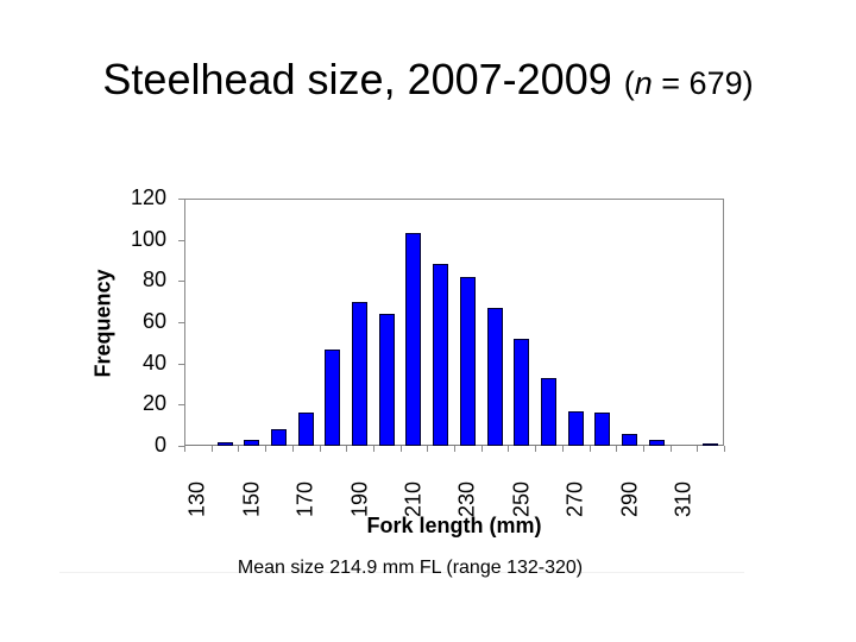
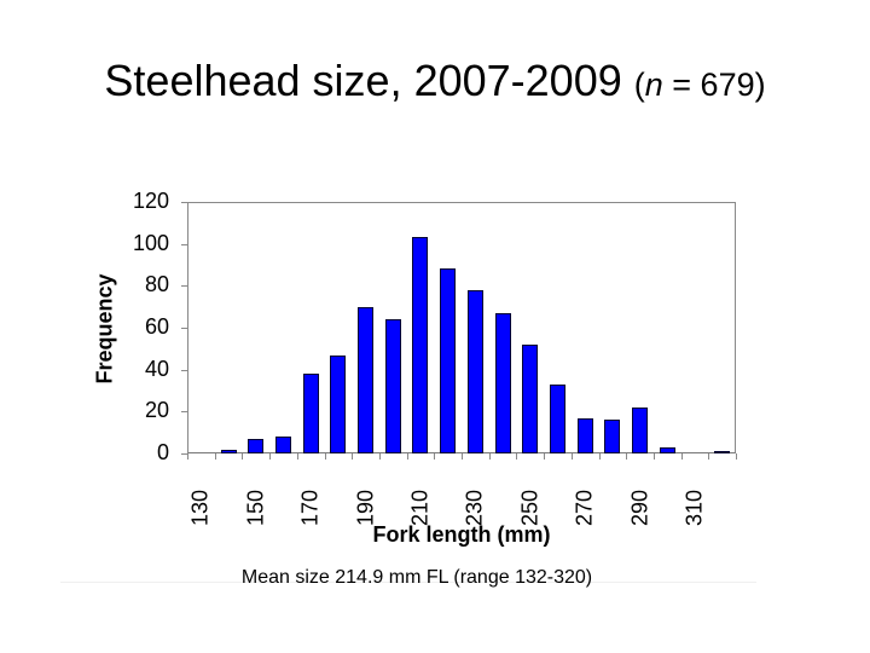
150: 3 -> 7
170: 16 -> 38
230: 82 -> 78
290: 6 -> 22
